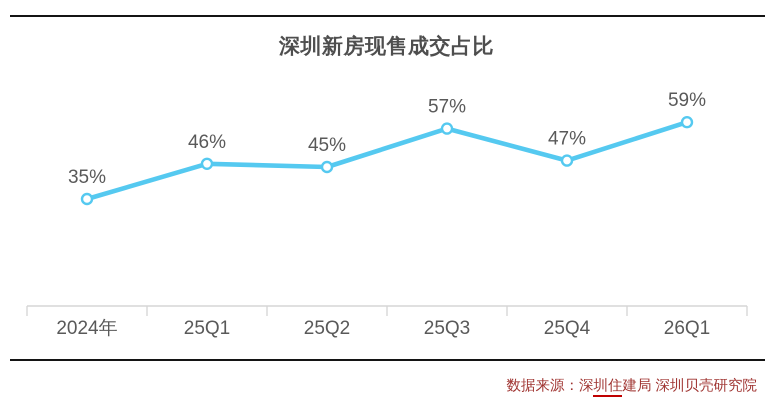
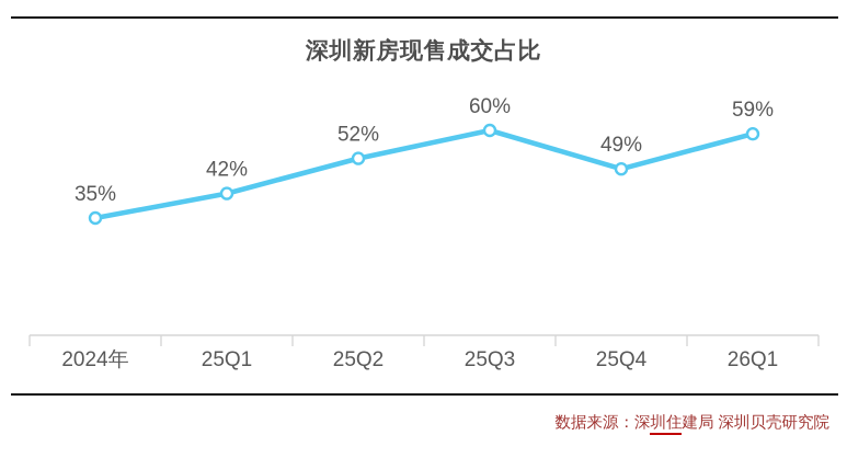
25Q1: 46% -> 42%
25Q2: 45% -> 52%
25Q3: 57% -> 60%
25Q4: 47% -> 49%
